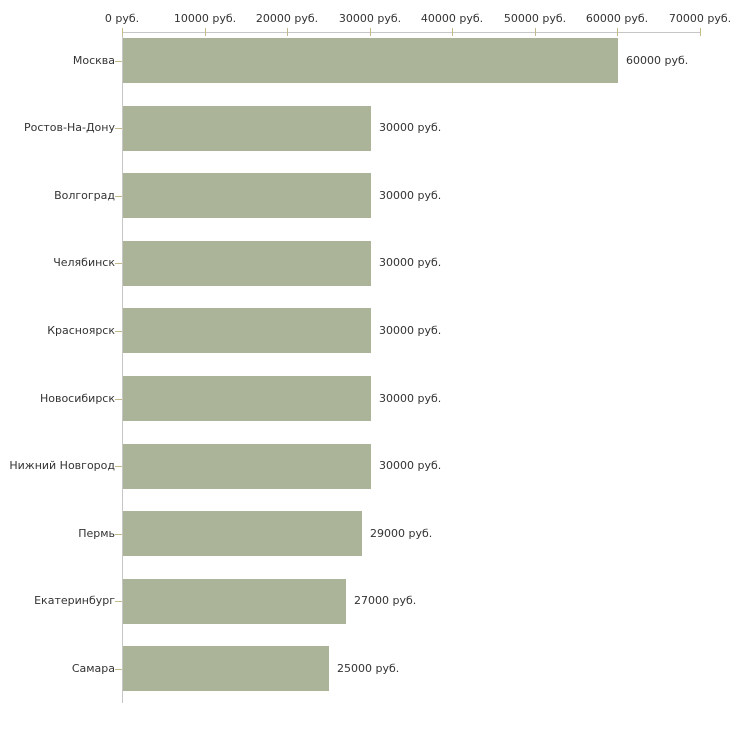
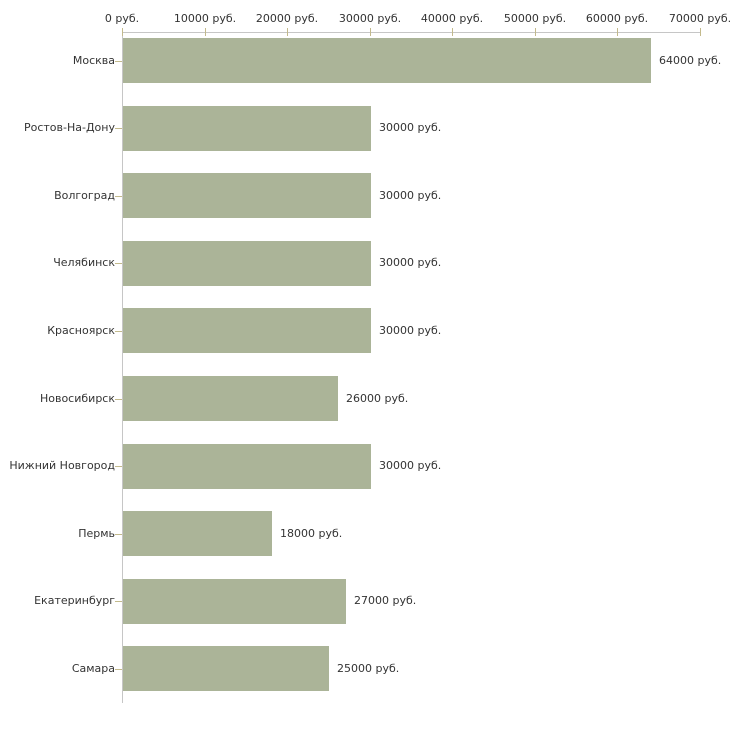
Москва: 60000 -> 64000
Новосибирск: 30000 -> 26000
Пермь: 29000 -> 18000
